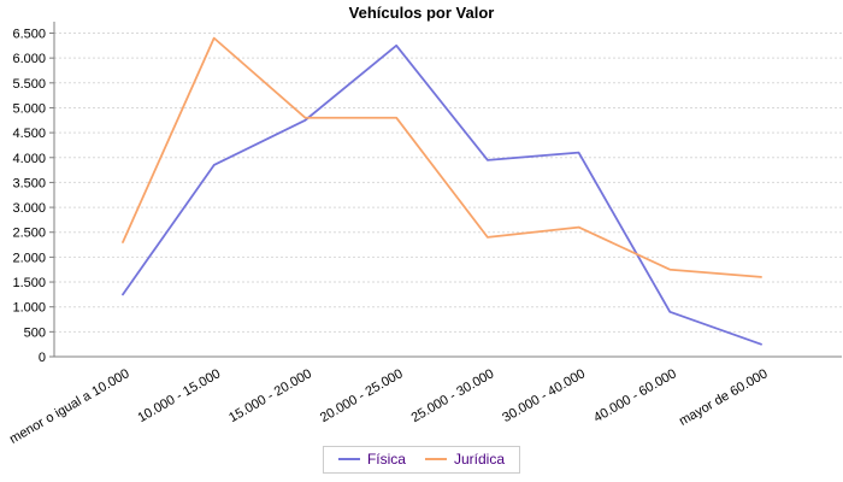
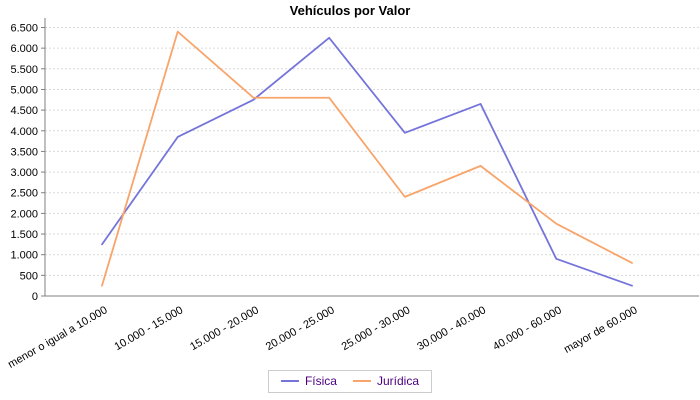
Jurídica/menor o igual a 10.000: 2300 -> 200
Física/30.000 - 40.000: 4100 -> 4600
Jurídica/30.000 - 40.000: 2600 -> 3200
Jurídica/mayor de 60.000: 1600 -> 800
